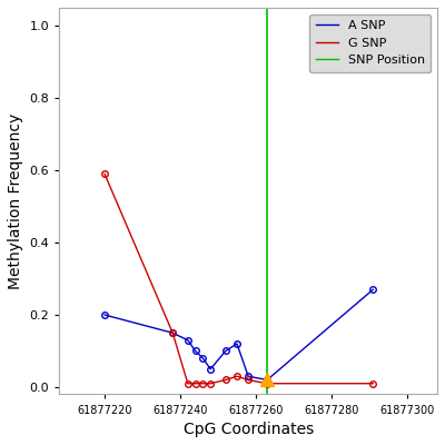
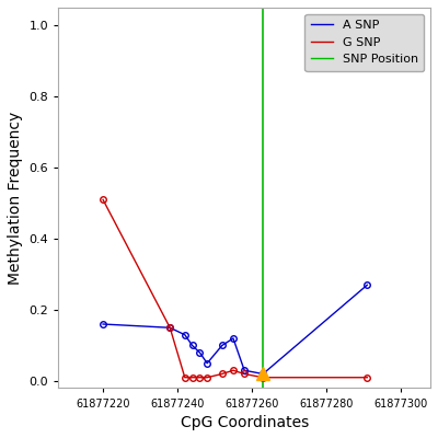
A SNP/61877220: 0.20 -> 0.16
G SNP/61877220: 0.59 -> 0.51
